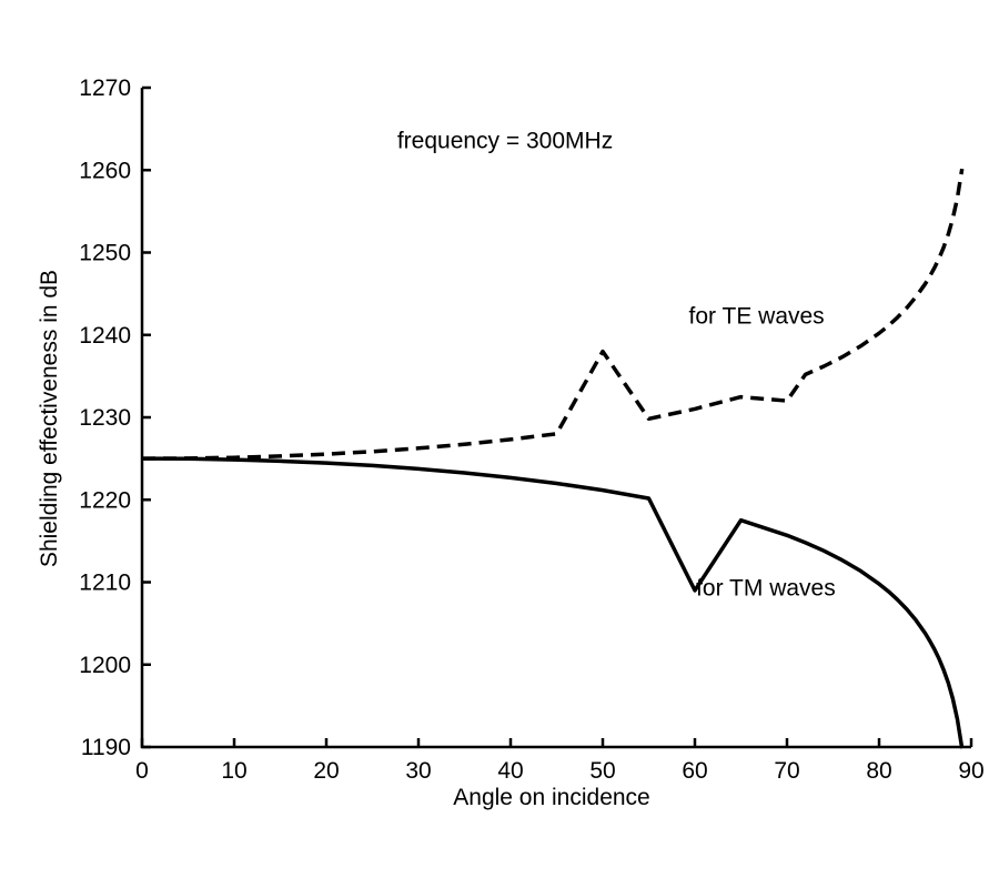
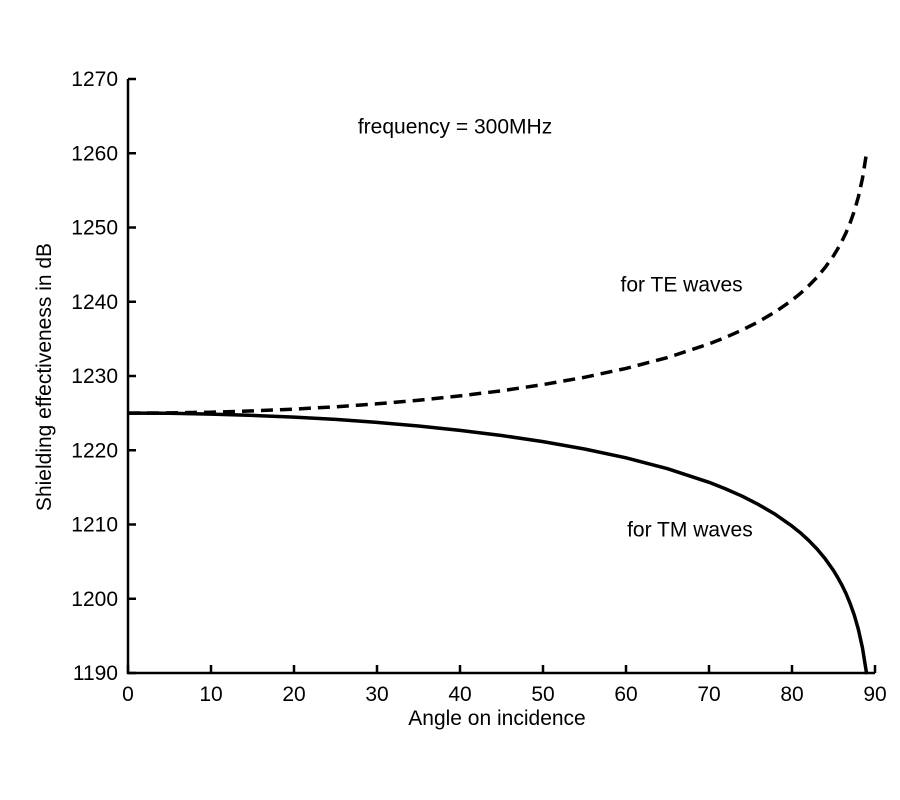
for TE waves/50: 1238 -> 1229
for TM waves/60: 1209 -> 1219
for TE waves/70: 1232 -> 1234
